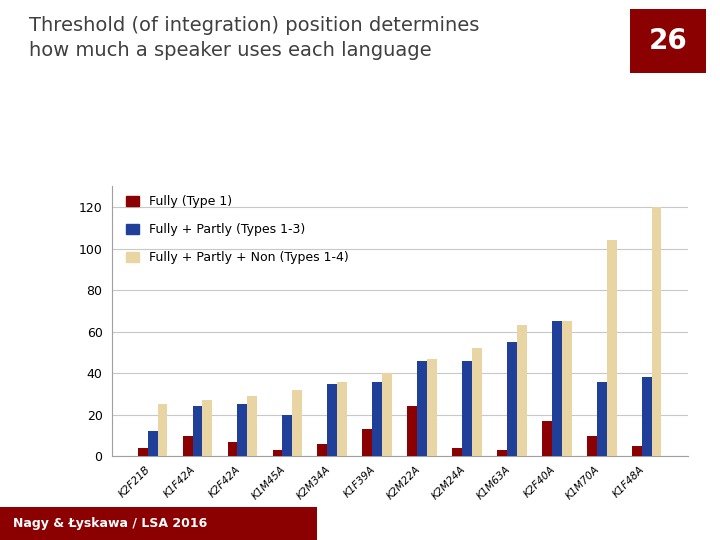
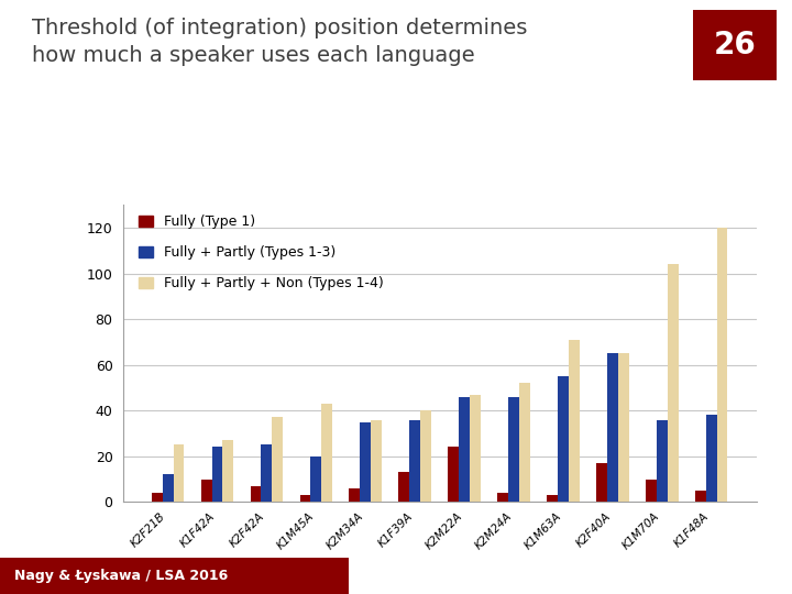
Fully + Partly + Non (Types 1-4)/K2F42A: 29 -> 37
Fully + Partly + Non (Types 1-4)/K1M45A: 32 -> 43
Fully + Partly + Non (Types 1-4)/K1M63A: 63 -> 71
